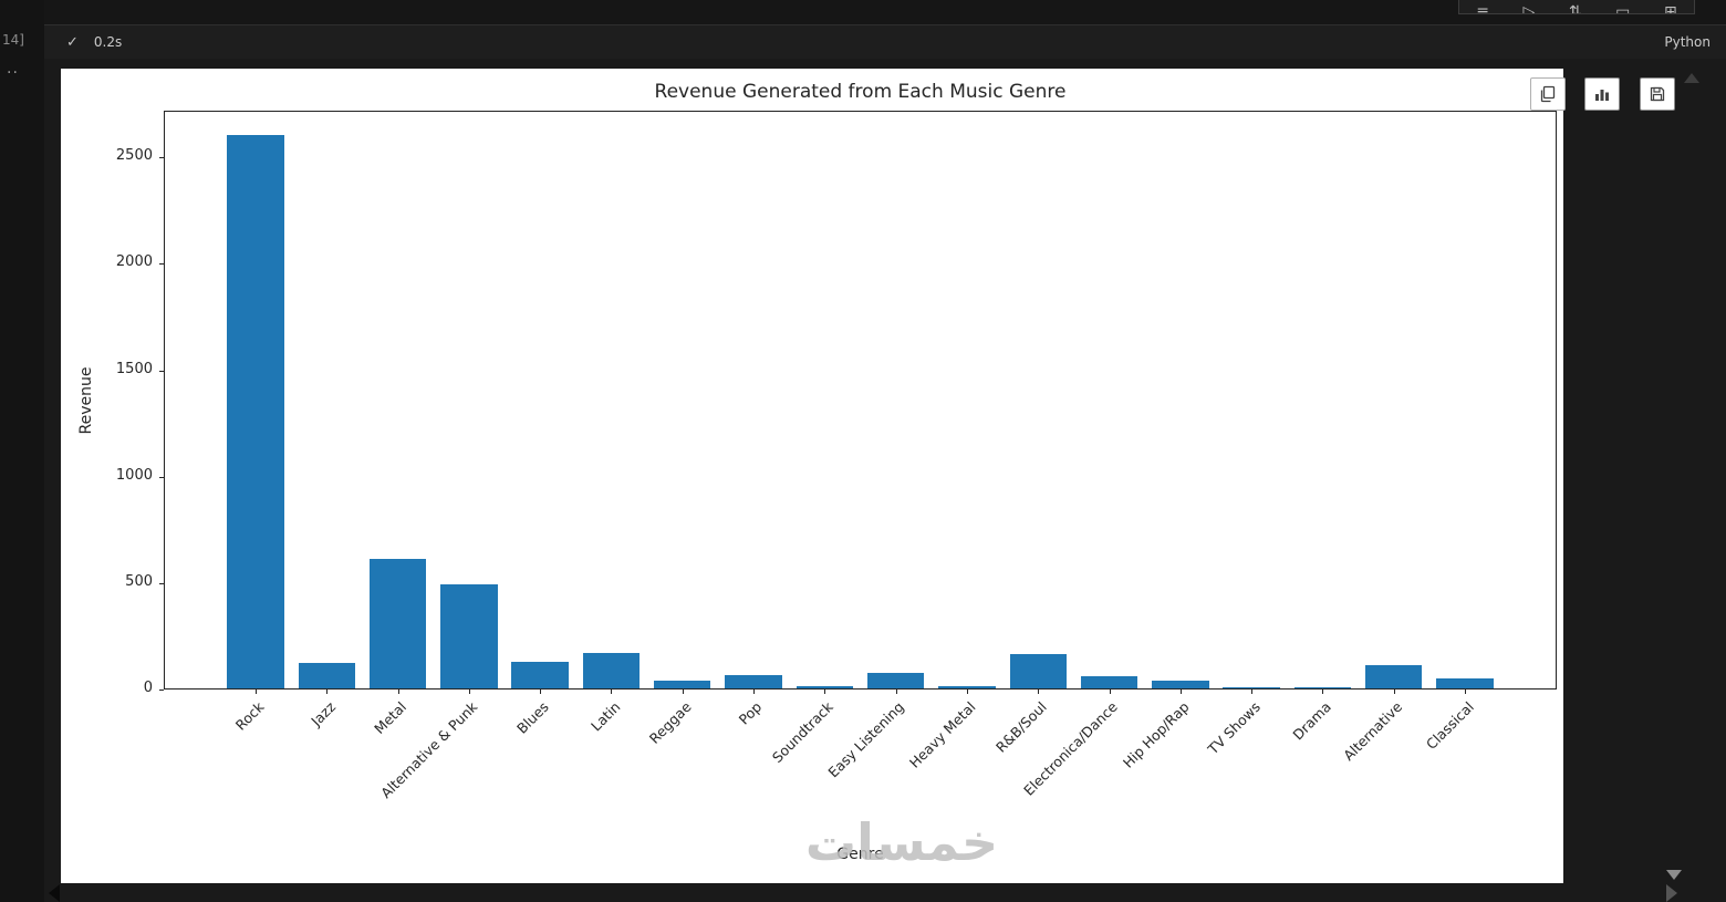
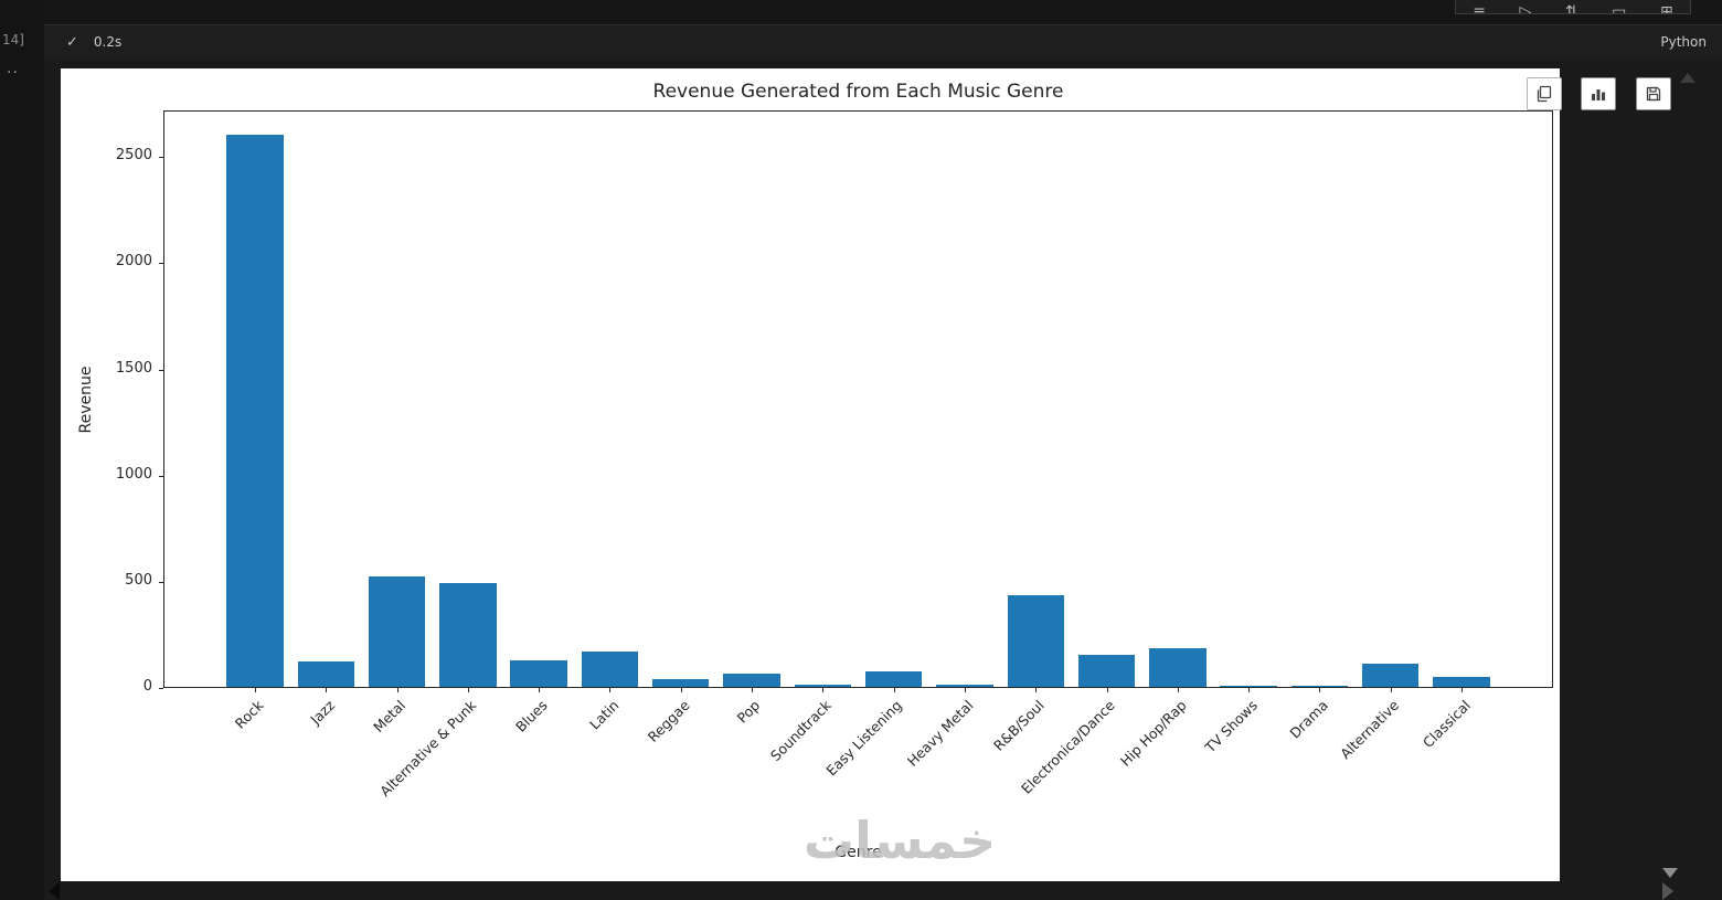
Metal: 610 -> 520
R&B/Soul: 160 -> 430
Electronica/Dance: 60 -> 150
Hip Hop/Rap: 40 -> 180
